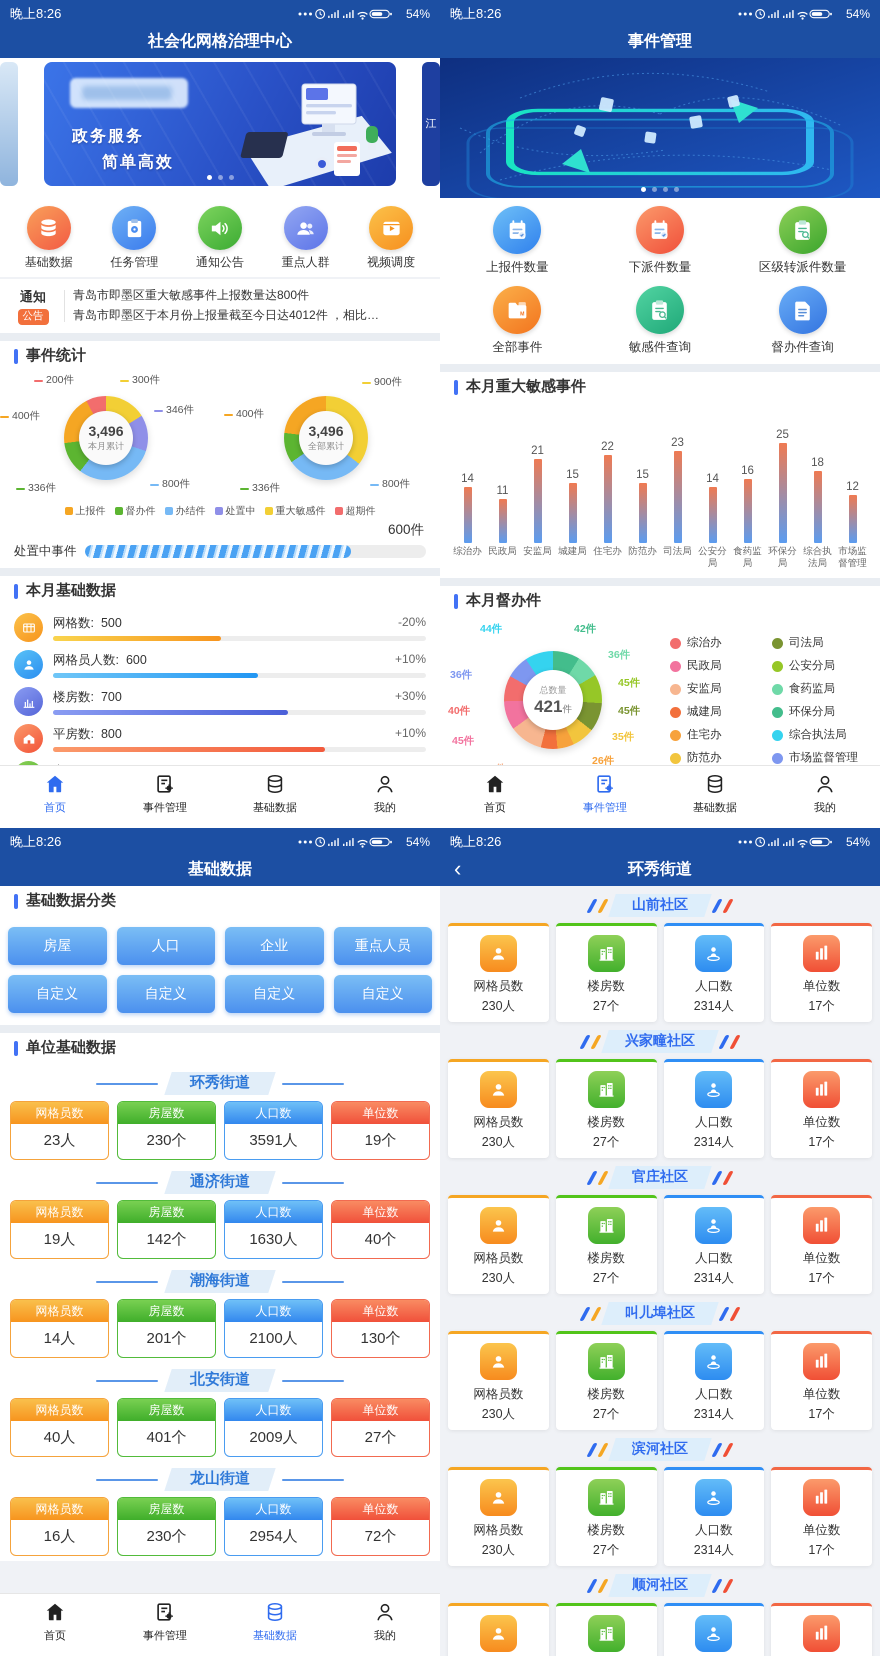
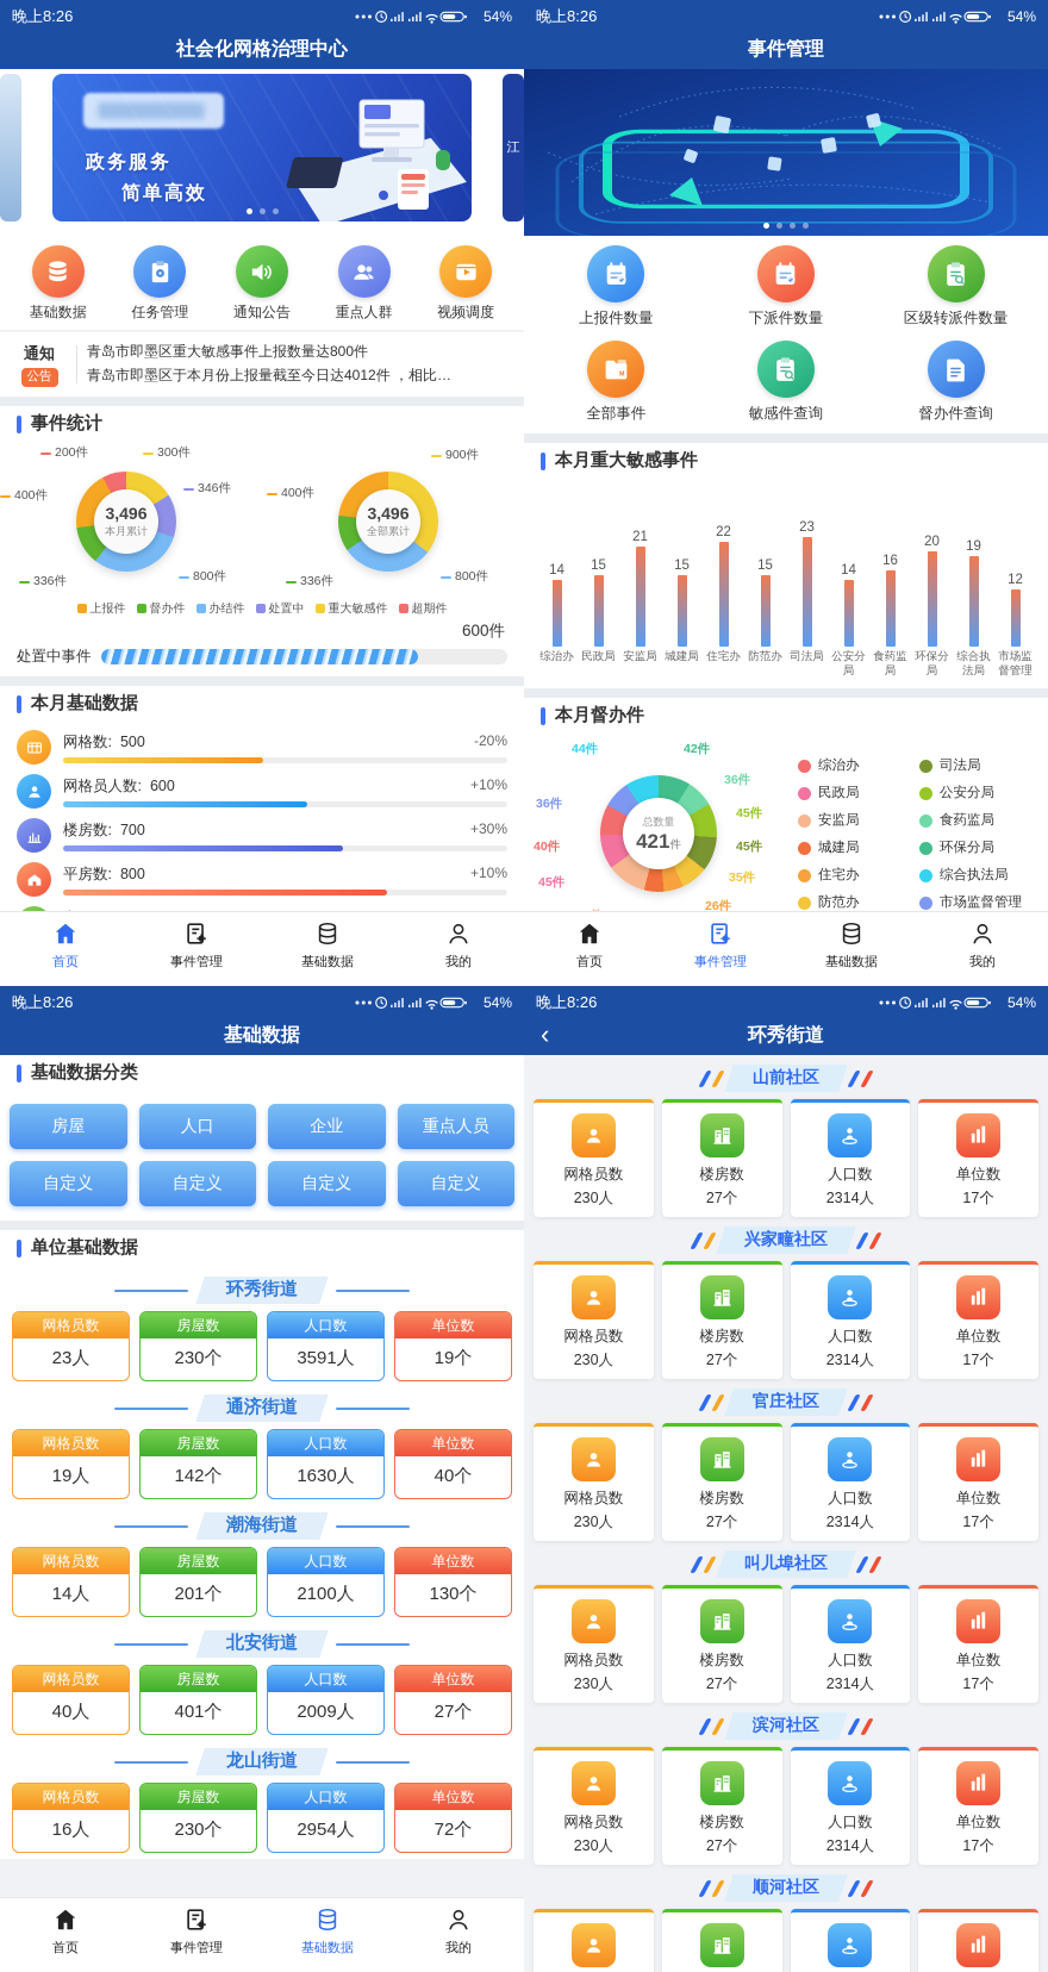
本月重大敏感事件/民政局: 11 -> 15
本月重大敏感事件/环保分局: 25 -> 20
本月重大敏感事件/综合执法局: 18 -> 19
